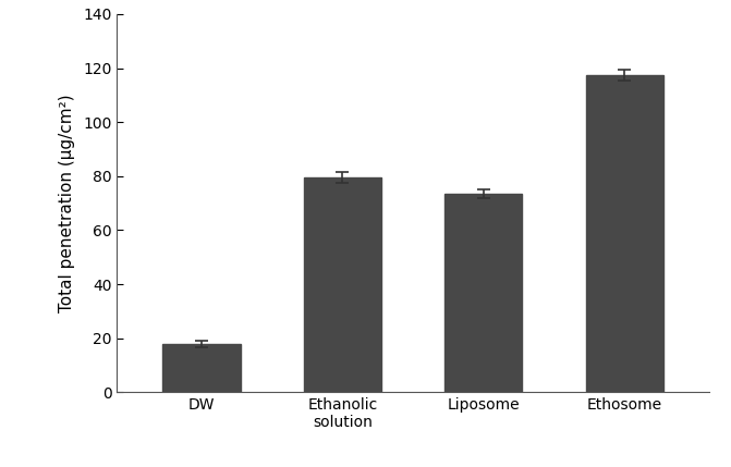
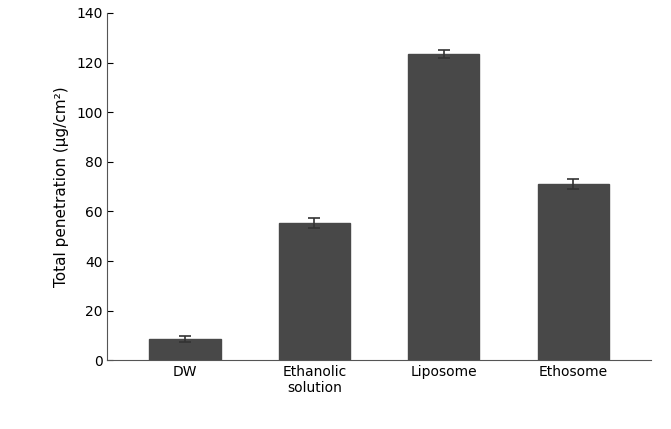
DW: 18.0 -> 8.5
Ethanolic solution: 79.5 -> 55.5
Liposome: 73.5 -> 123.5
Ethosome: 117.5 -> 71.0
